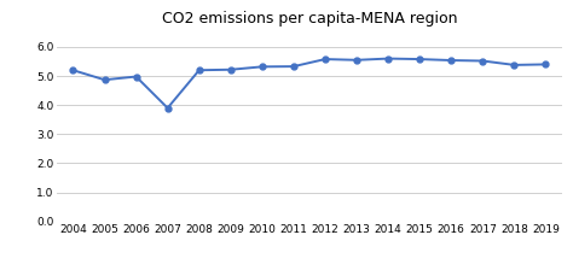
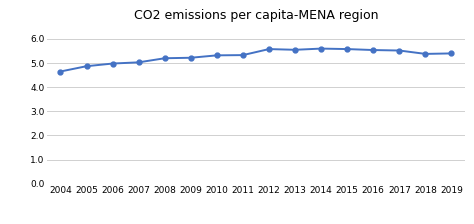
2004: 5.20 -> 4.65
2007: 3.90 -> 5.03
